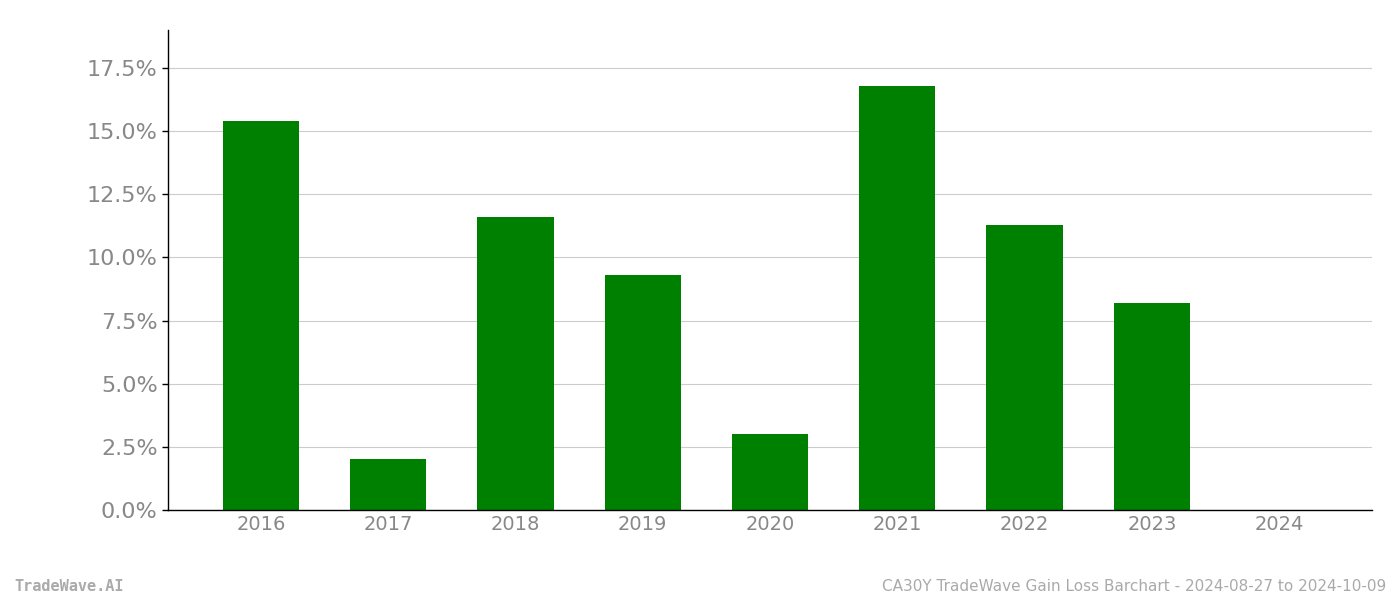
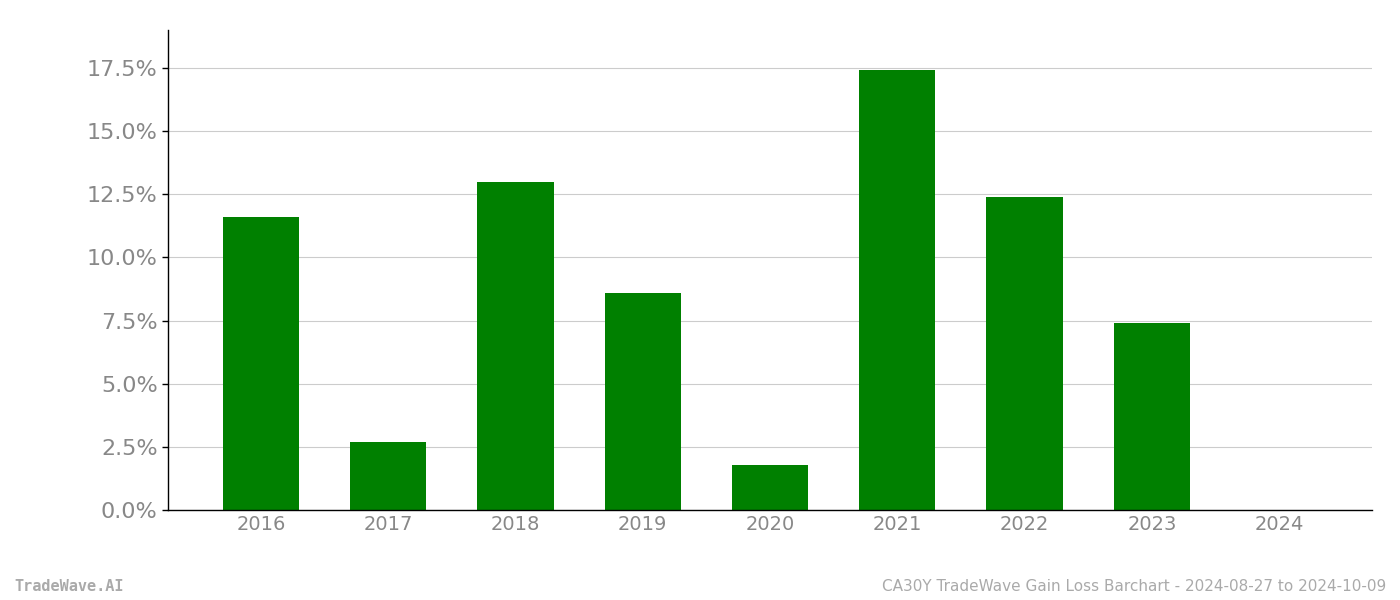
2016: 15.4% -> 11.6%
2017: 2.0% -> 2.7%
2018: 11.6% -> 13.0%
2019: 9.3% -> 8.6%
2020: 3.0% -> 1.8%
2021: 16.8% -> 17.4%
2022: 11.3% -> 12.4%
2023: 8.2% -> 7.4%
